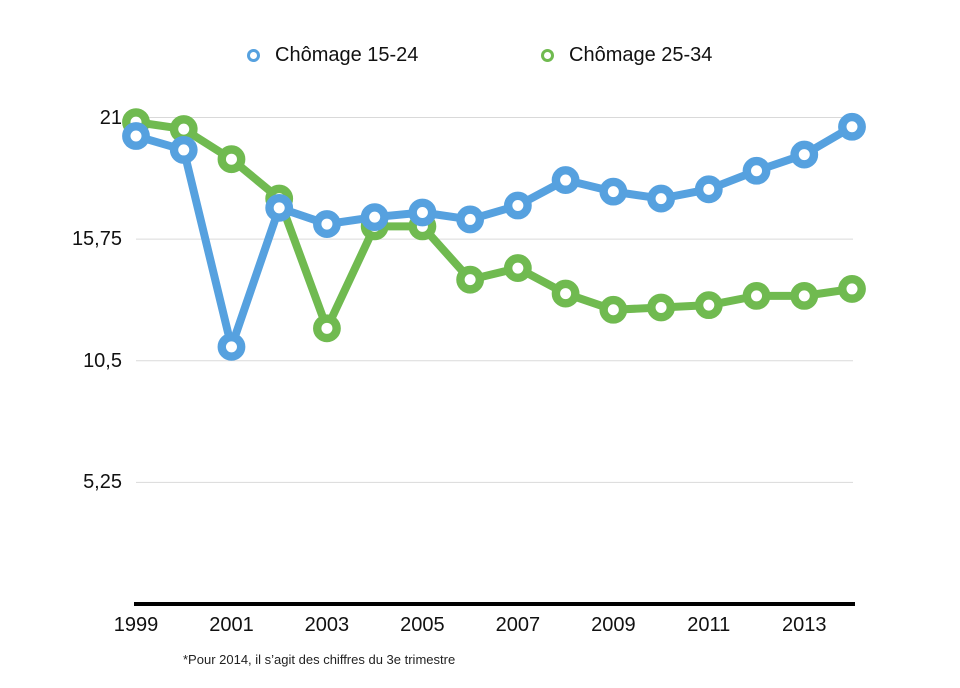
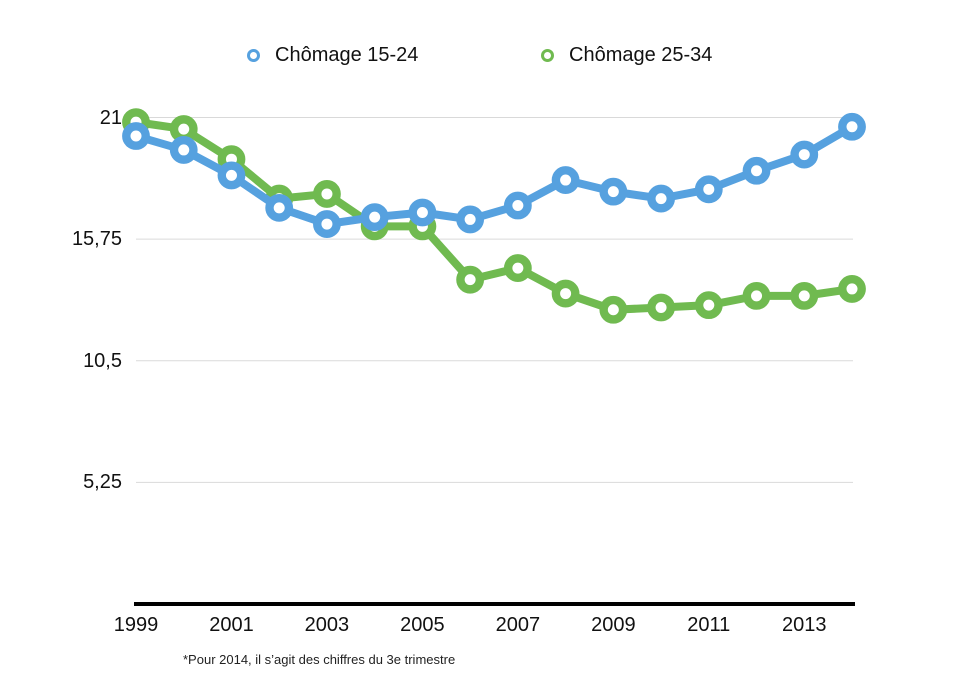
Chômage 15-24/2001: 11,1 -> 18,5
Chômage 25-34/2003: 11,9 -> 17,7
